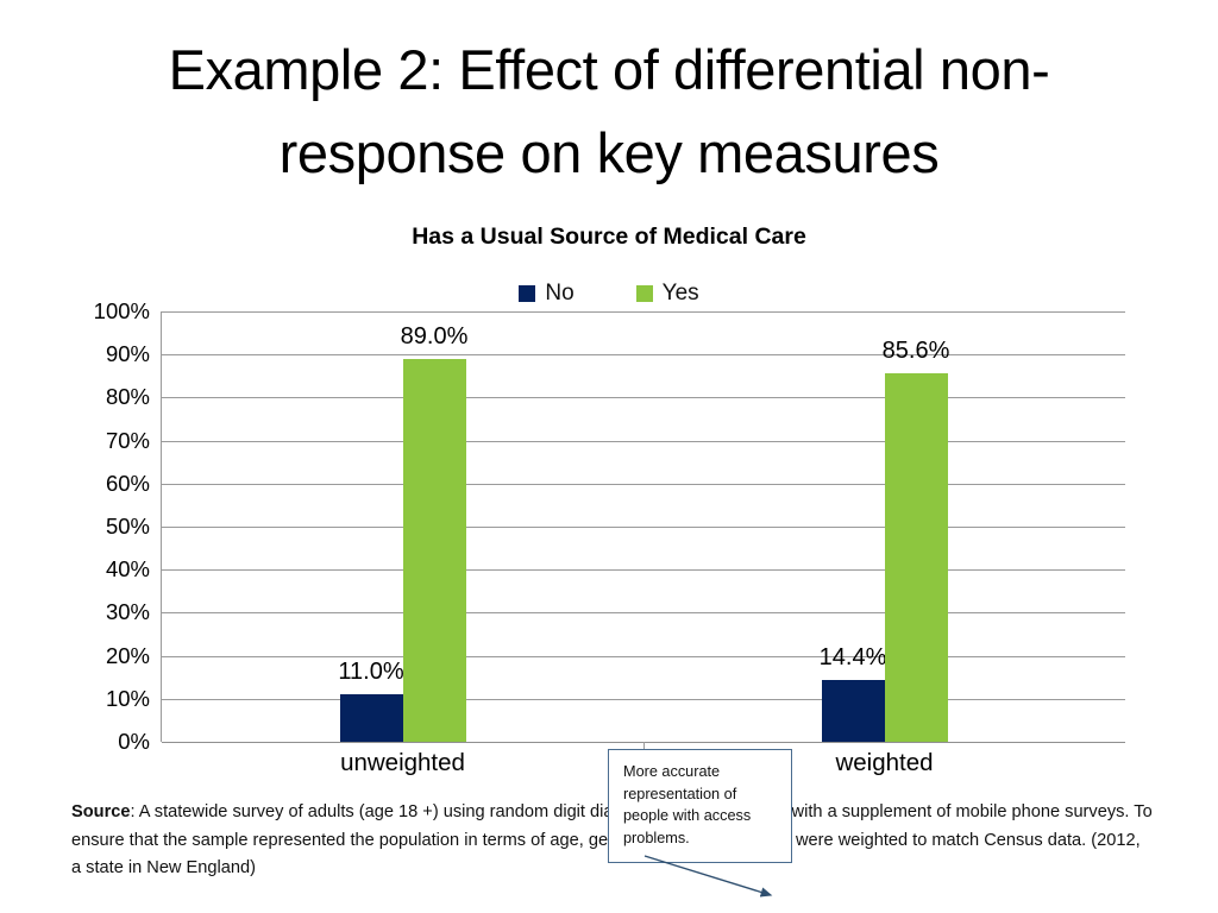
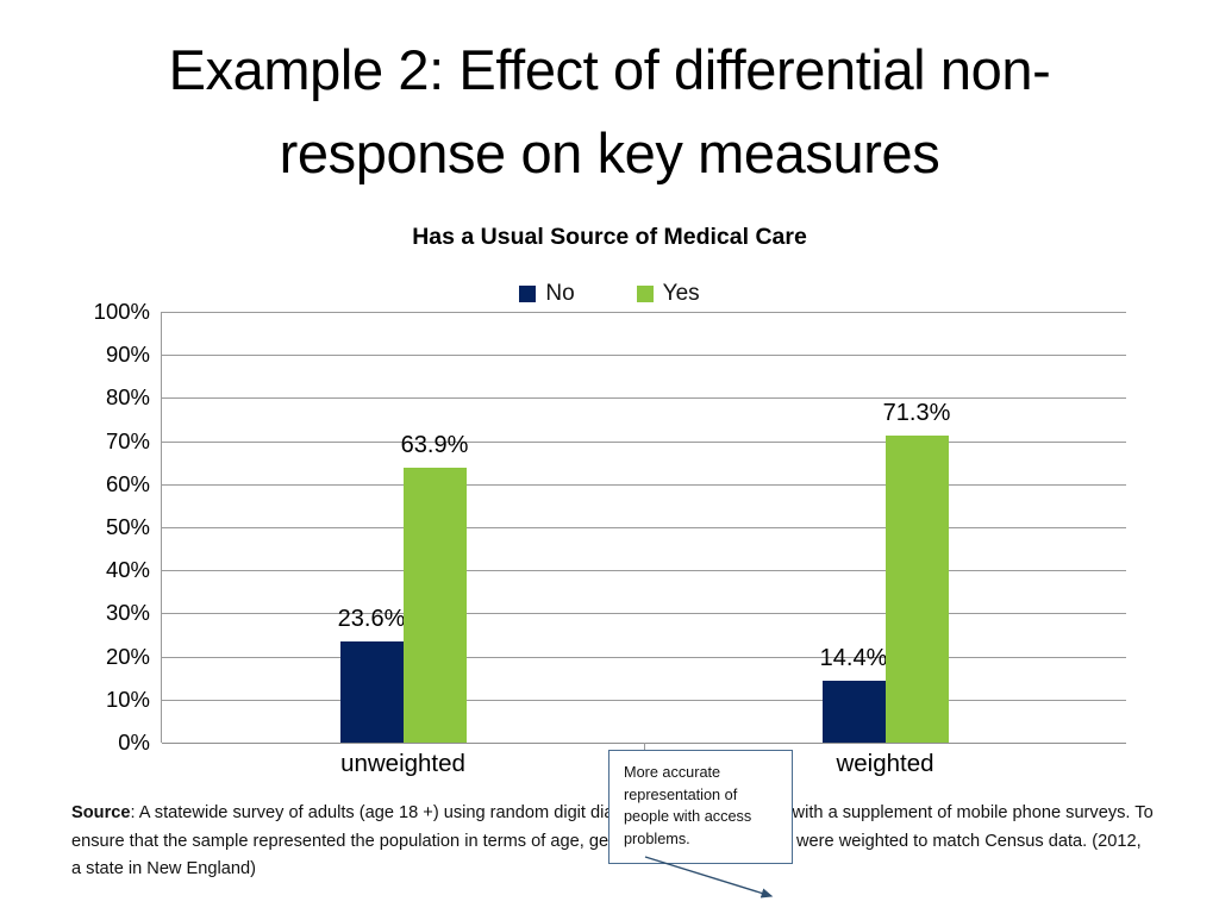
No/unweighted: 11.0% -> 23.6%
Yes/unweighted: 89.0% -> 63.9%
Yes/weighted: 85.6% -> 71.3%
